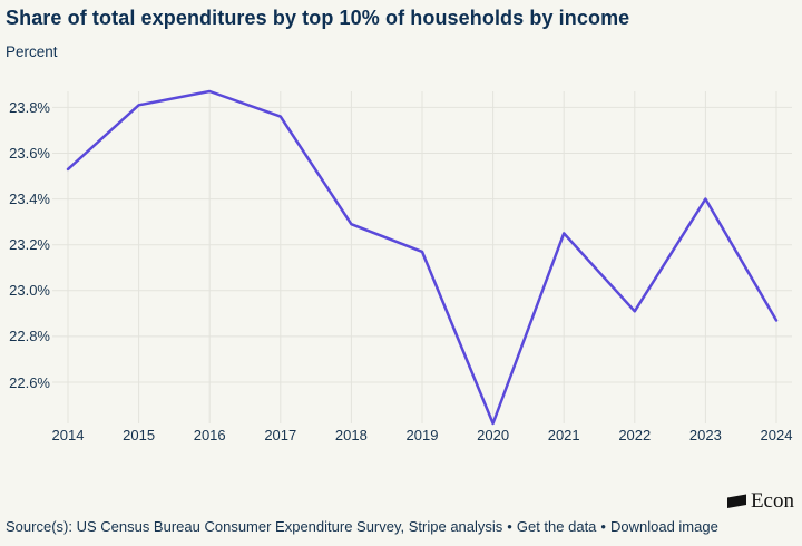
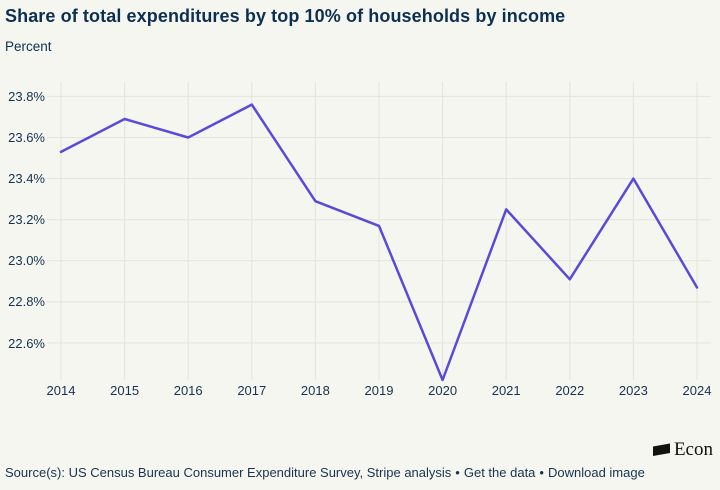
2015: 23.81% -> 23.69%
2016: 23.87% -> 23.60%
